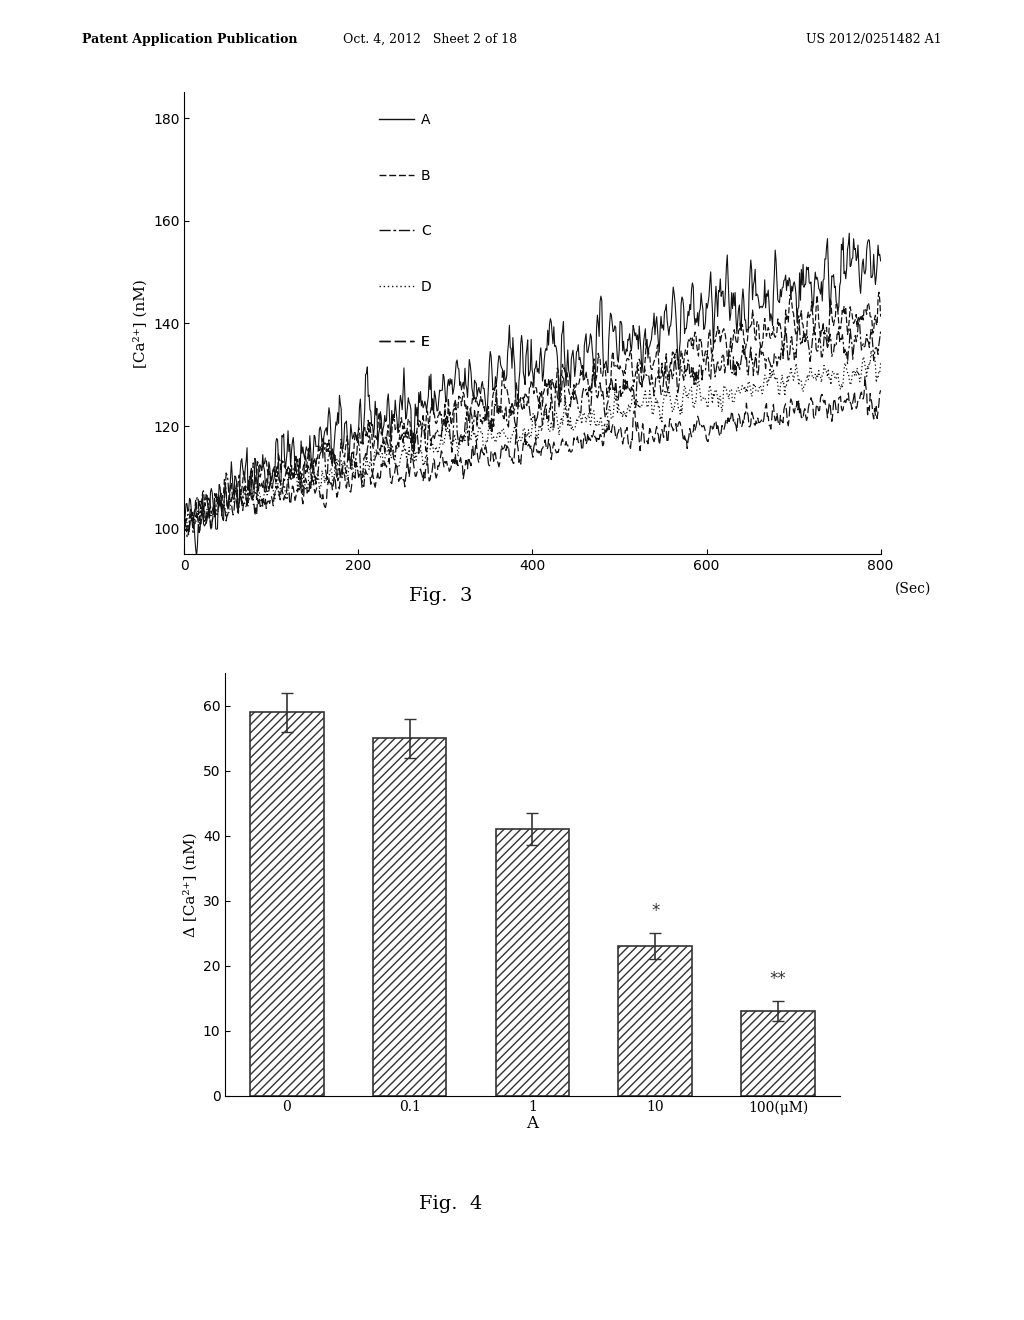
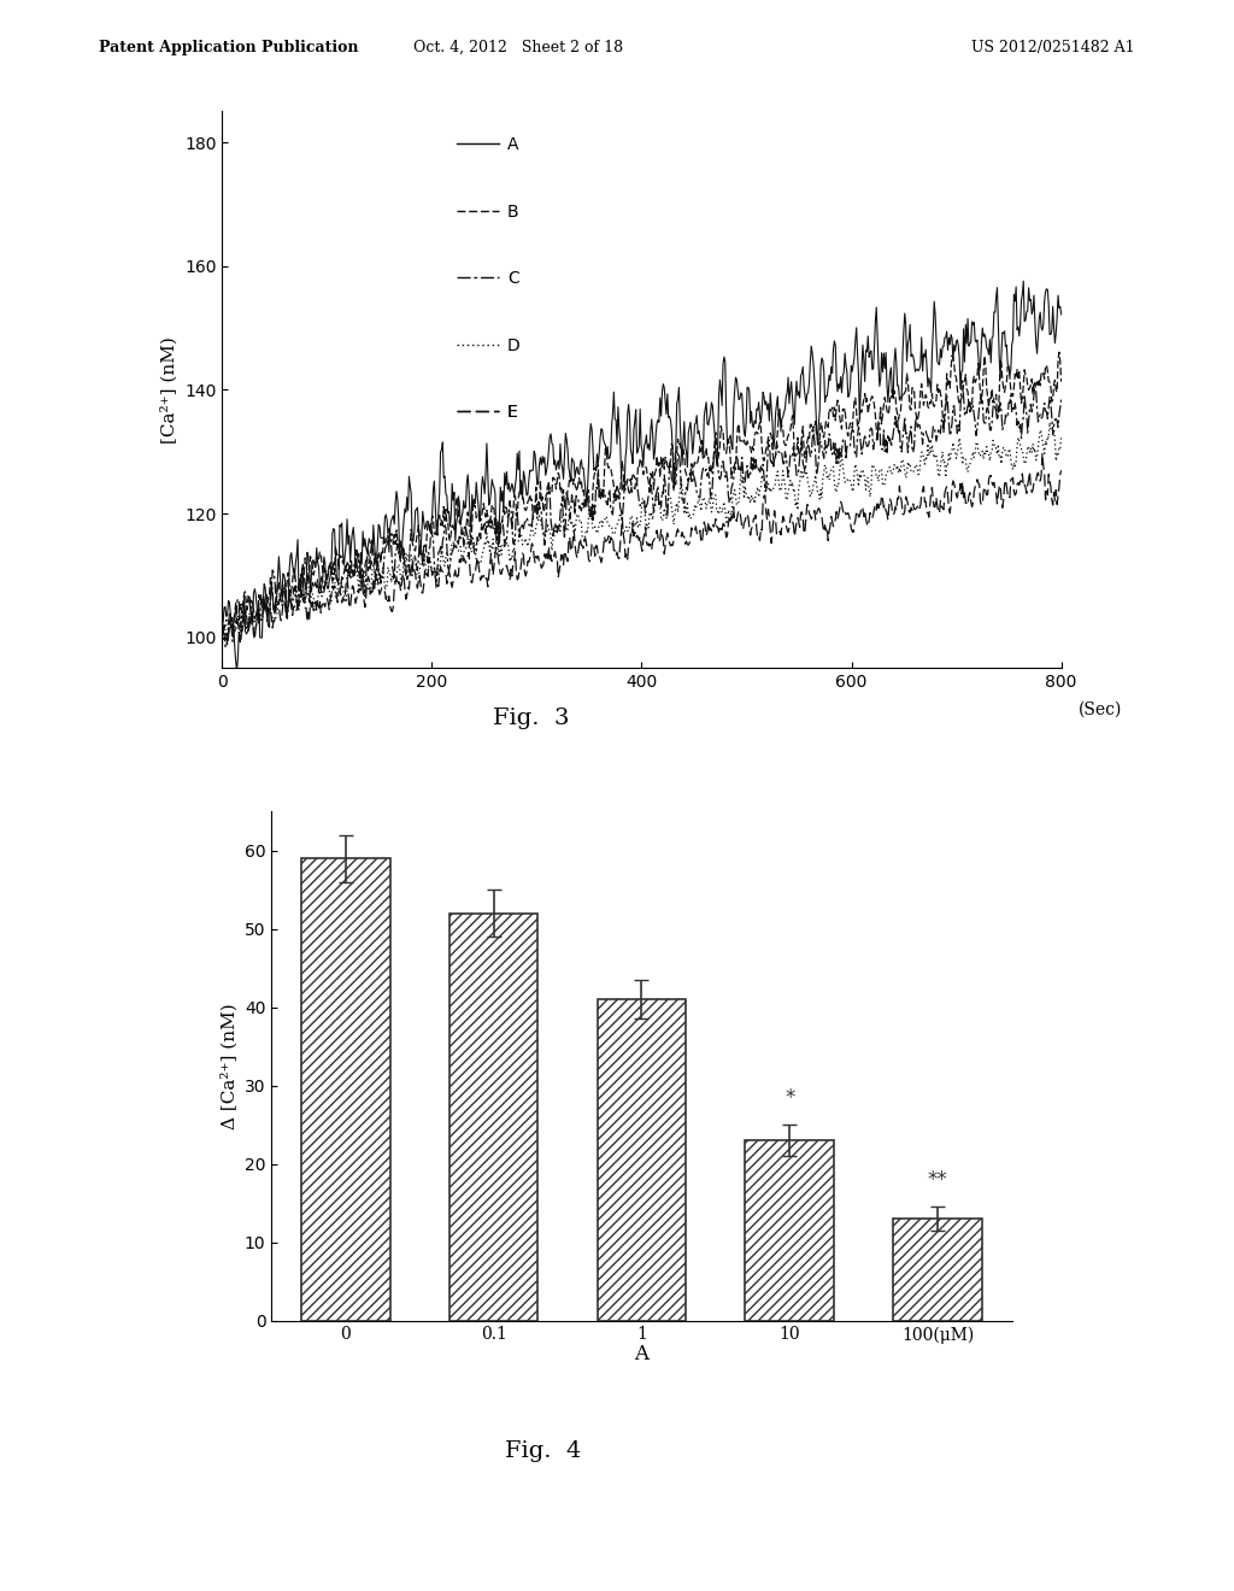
0.1: 55 -> 52
